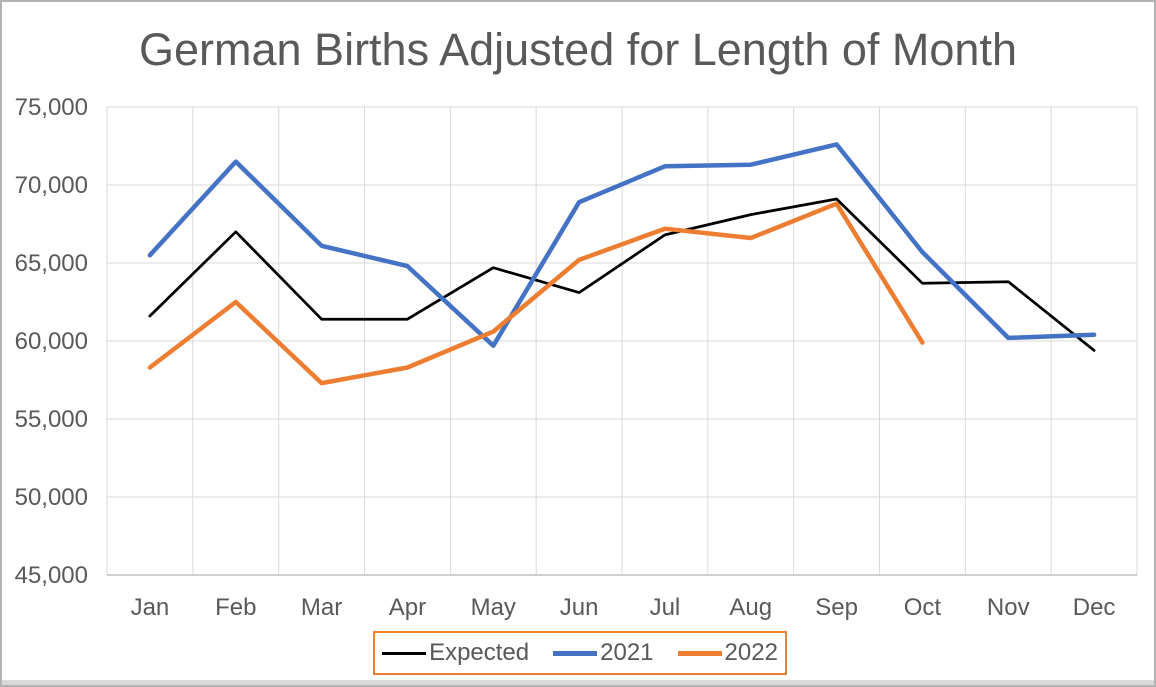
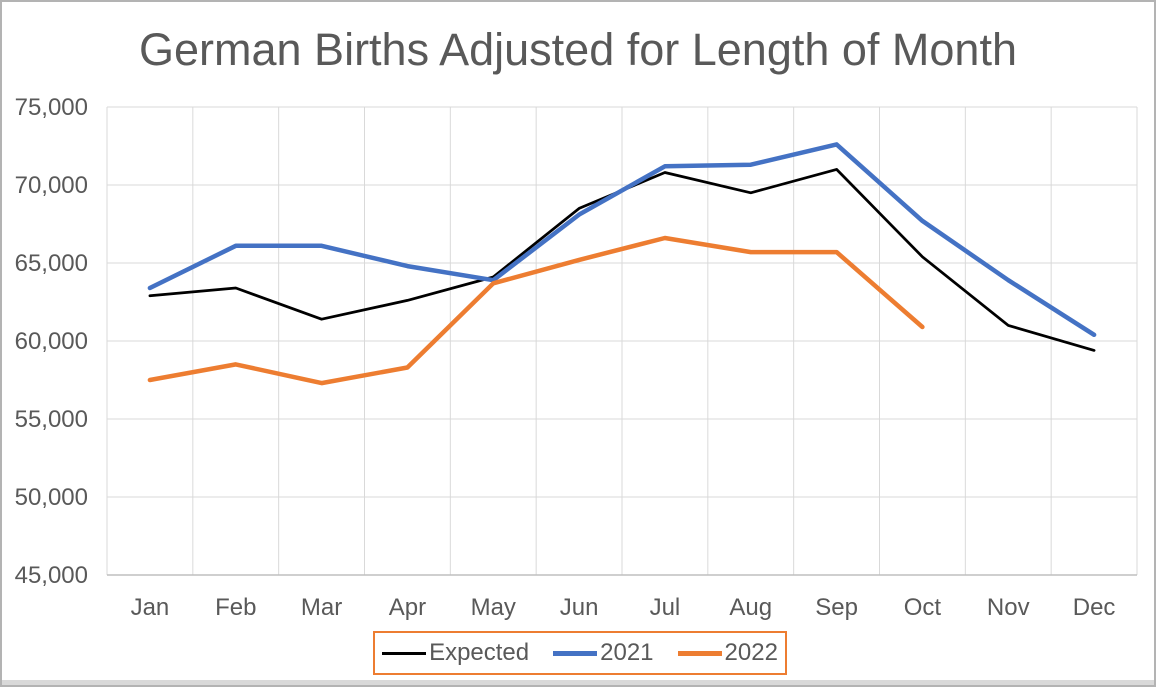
Expected/Jan: 61600 -> 62900
2021/Jan: 65500 -> 63400
2022/Jan: 58300 -> 57500
Expected/Feb: 67000 -> 63400
2021/Feb: 71500 -> 66100
2022/Feb: 62500 -> 58500
Expected/Apr: 61400 -> 62600
Expected/May: 64700 -> 64100
2021/May: 59700 -> 63900
2022/May: 60600 -> 63700
Expected/Jun: 63100 -> 68500
2021/Jun: 68900 -> 68100
Expected/Jul: 66800 -> 70800
2022/Jul: 67200 -> 66600
Expected/Aug: 68100 -> 69500
2022/Aug: 66600 -> 65700
Expected/Sep: 69100 -> 71000
2022/Sep: 68800 -> 65700
Expected/Oct: 63700 -> 65400
2021/Oct: 65700 -> 67700
2022/Oct: 59900 -> 60900
Expected/Nov: 63800 -> 61000
2021/Nov: 60200 -> 63900
